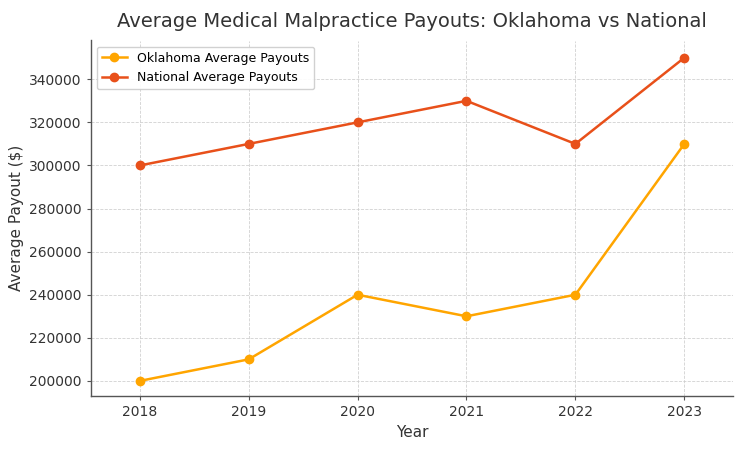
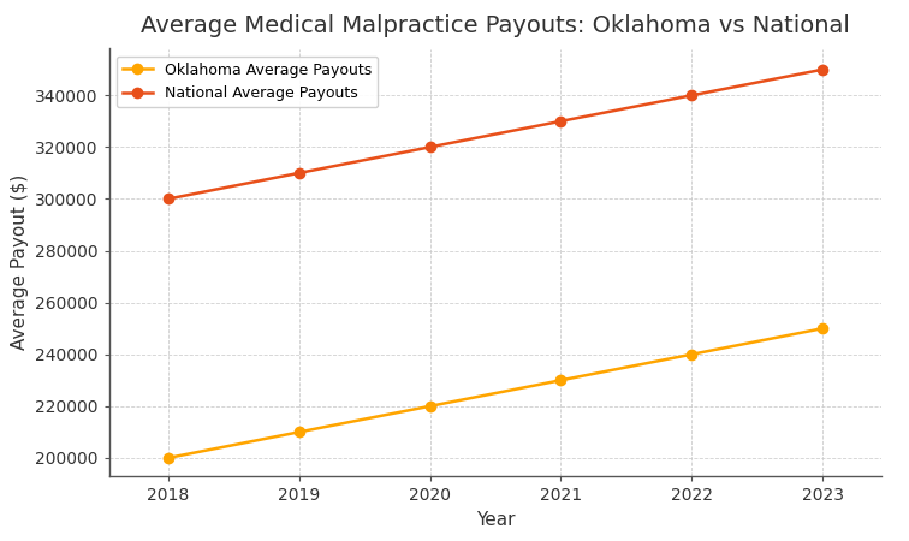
Oklahoma Average Payouts/2020: 240000 -> 220000
National Average Payouts/2022: 310000 -> 340000
Oklahoma Average Payouts/2023: 310000 -> 250000
